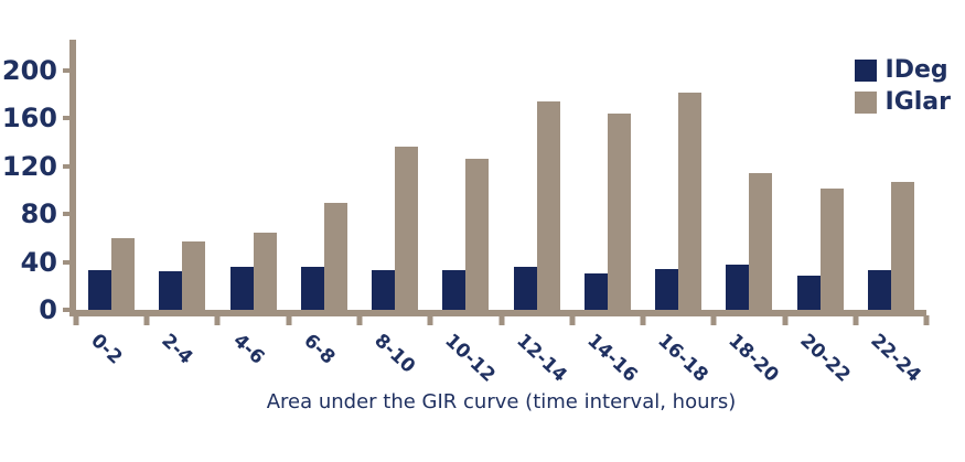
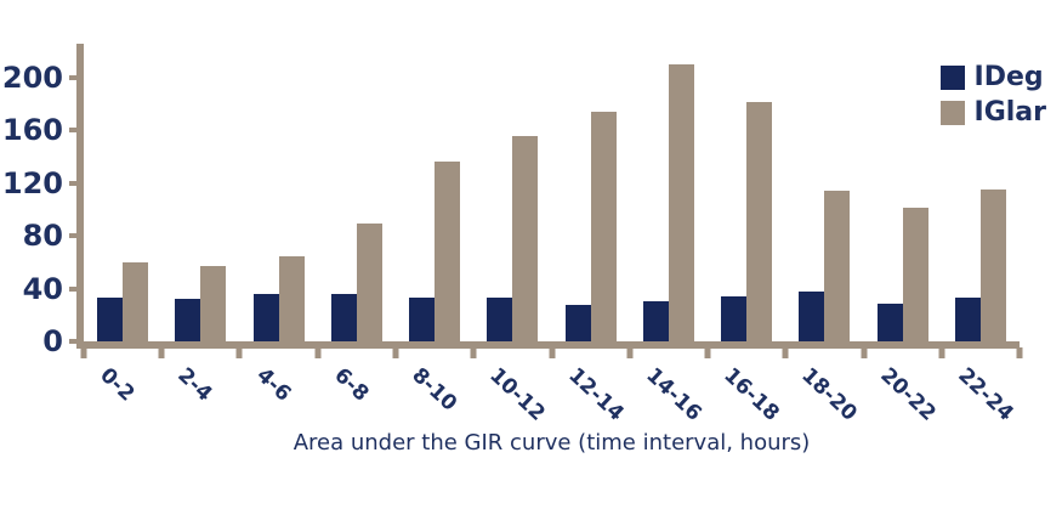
IGlar/10-12: 126 -> 156
IDeg/12-14: 36 -> 28
IGlar/14-16: 164 -> 210
IGlar/22-24: 107 -> 115
